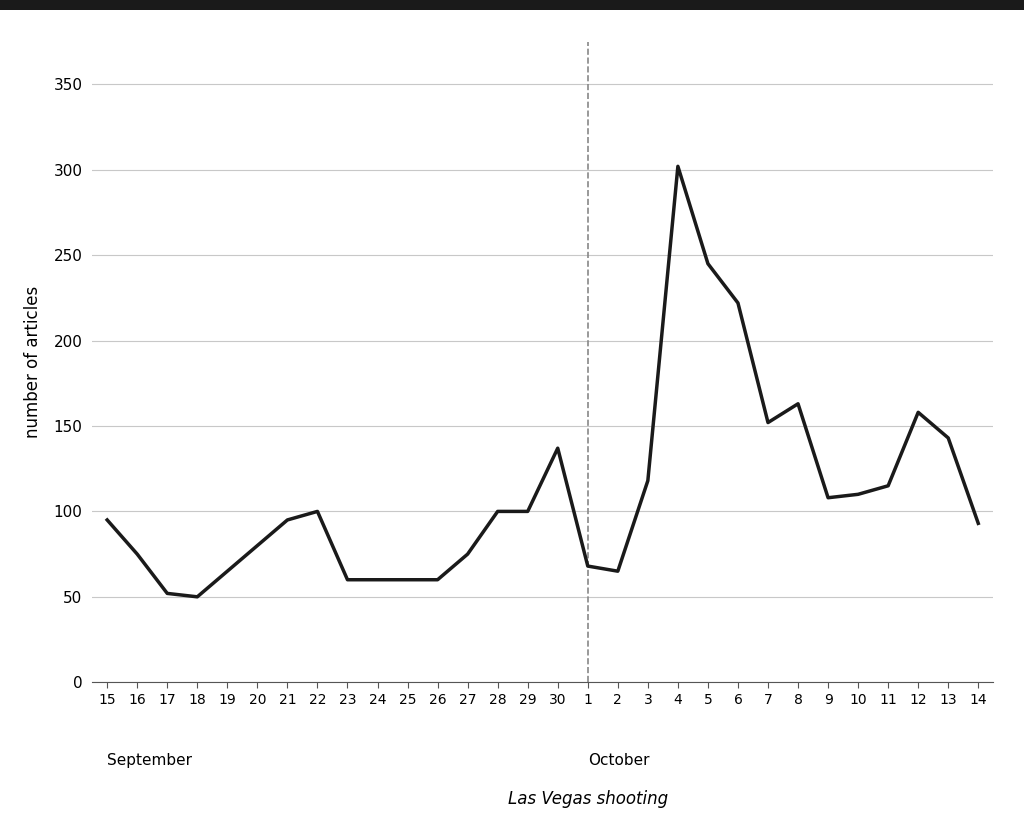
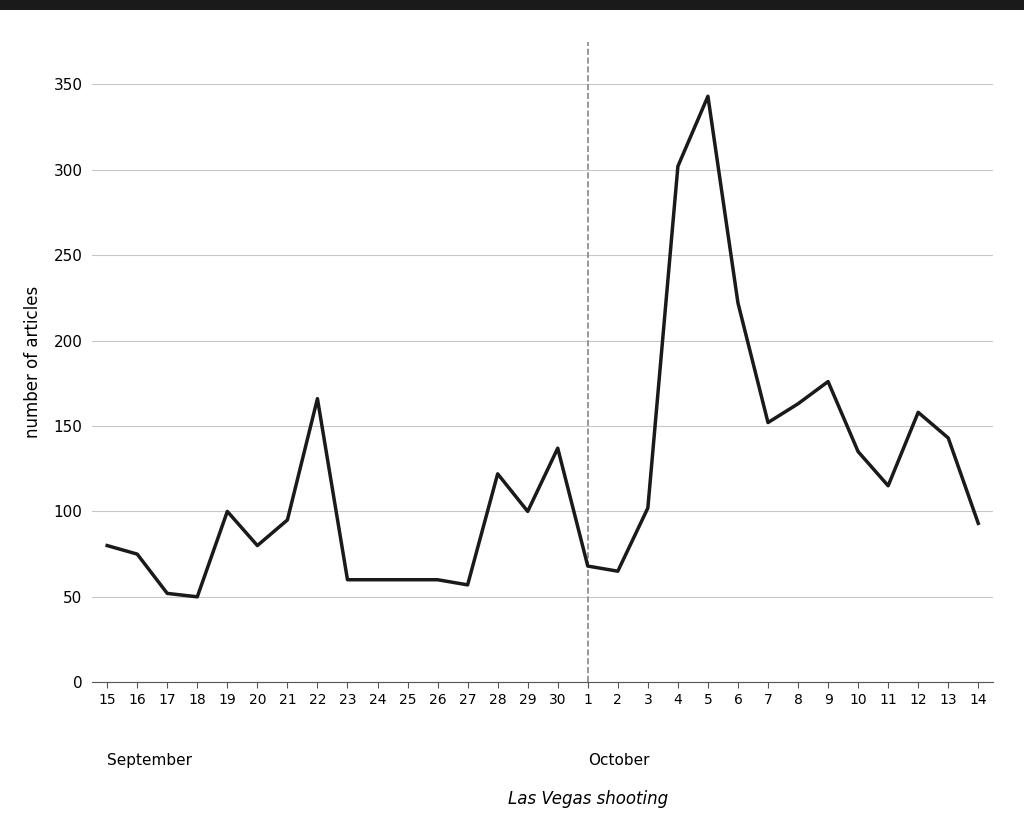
15: 95 -> 80
19: 65 -> 100
22: 100 -> 166
27: 75 -> 57
28: 100 -> 122
3: 118 -> 102
5: 245 -> 343
9: 108 -> 176
10: 110 -> 135
